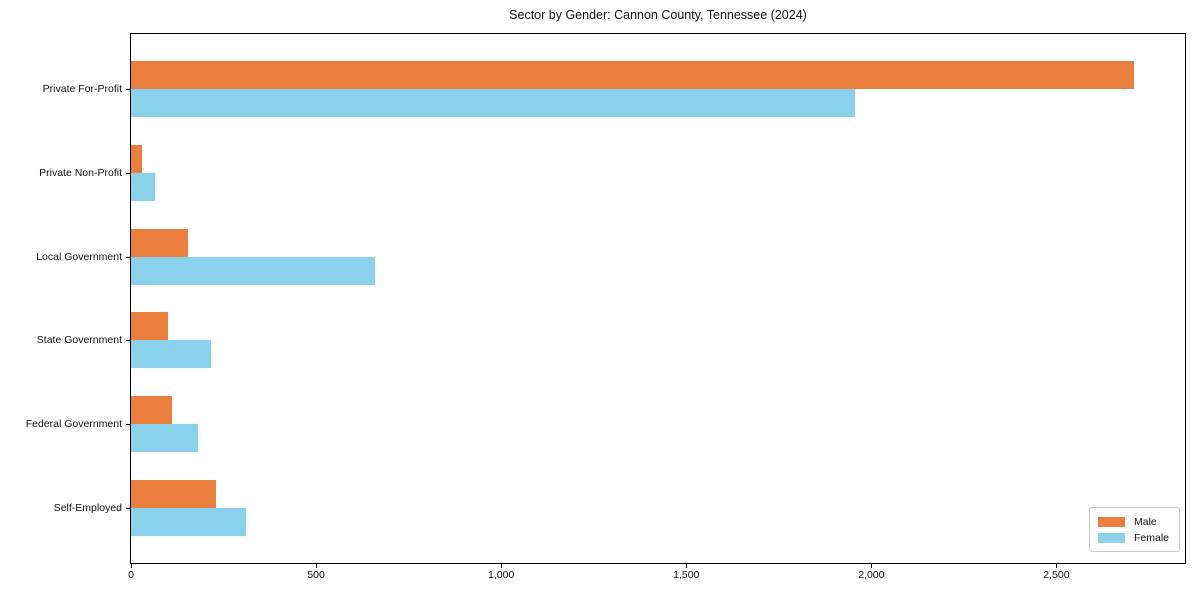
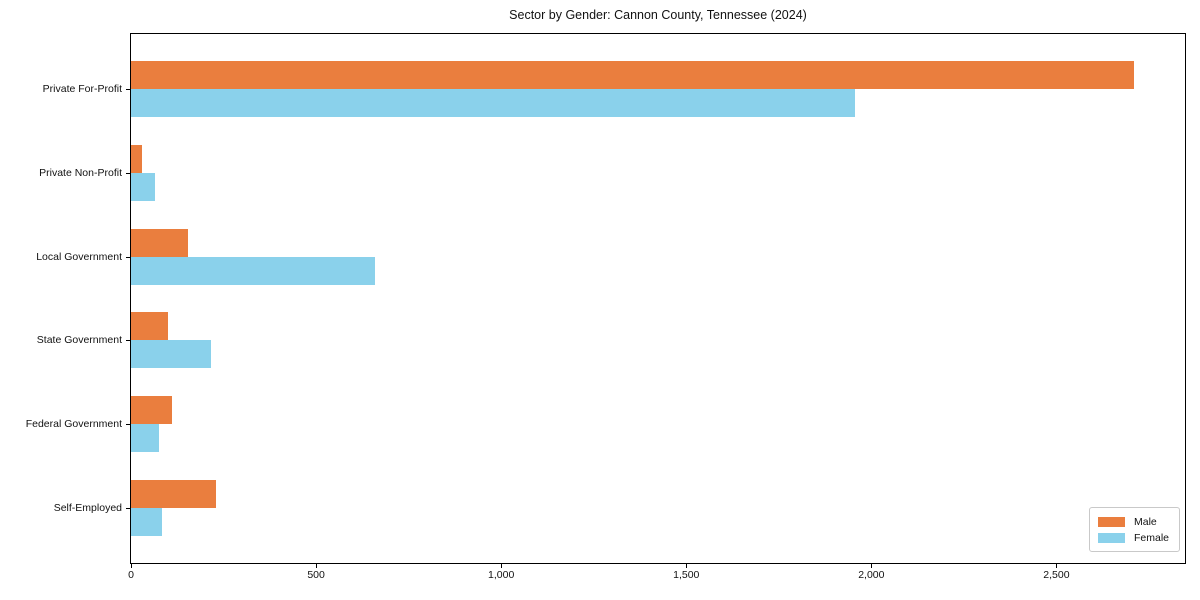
Female/Federal Government: 180 -> 80
Female/Self-Employed: 310 -> 80
